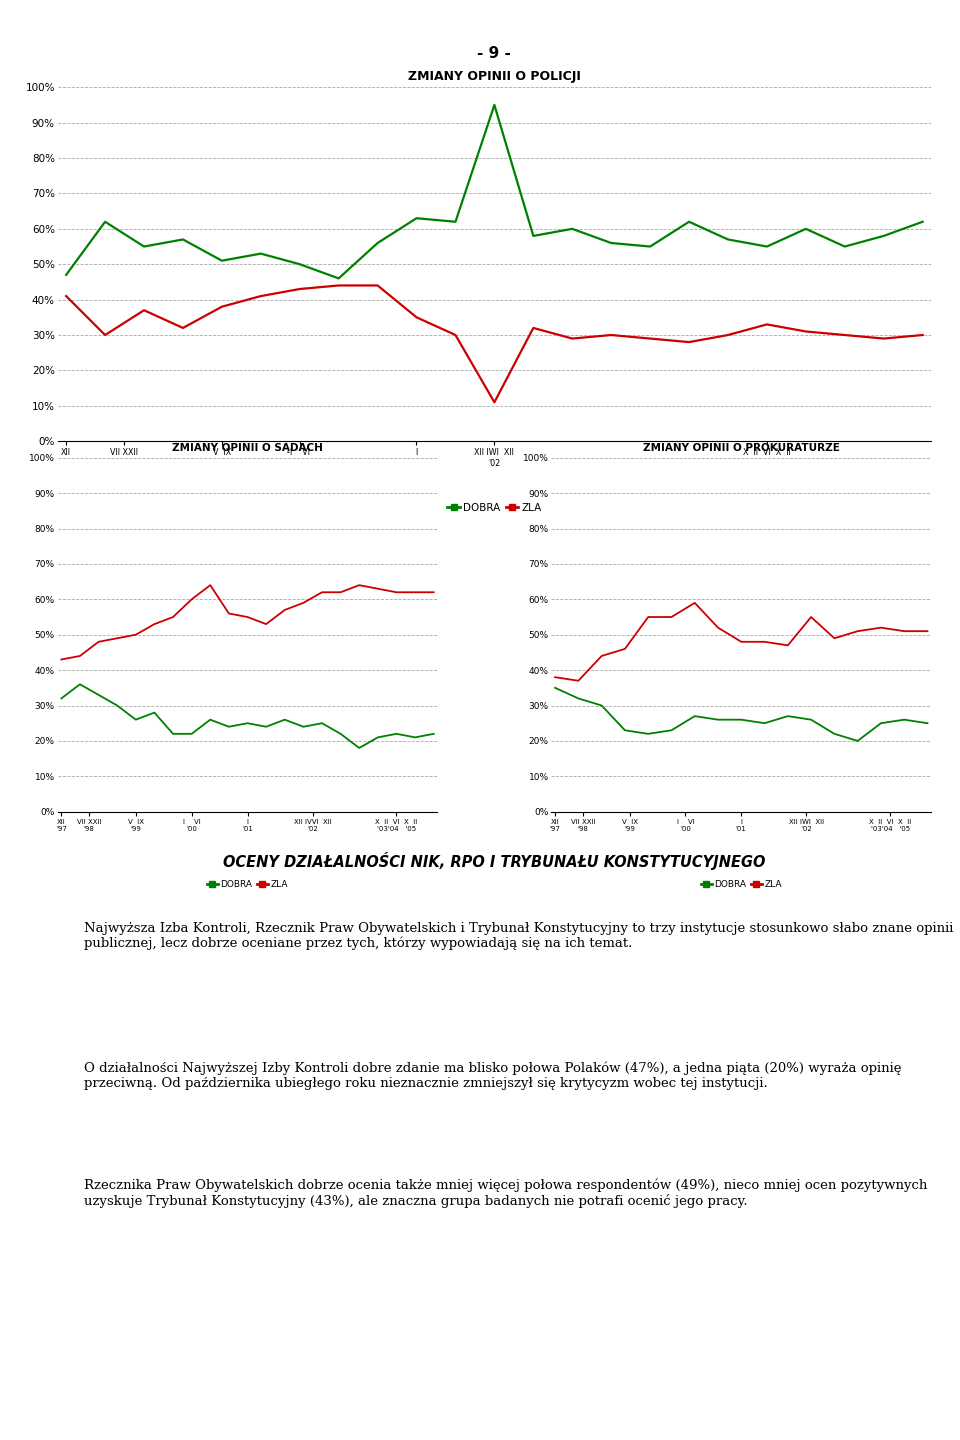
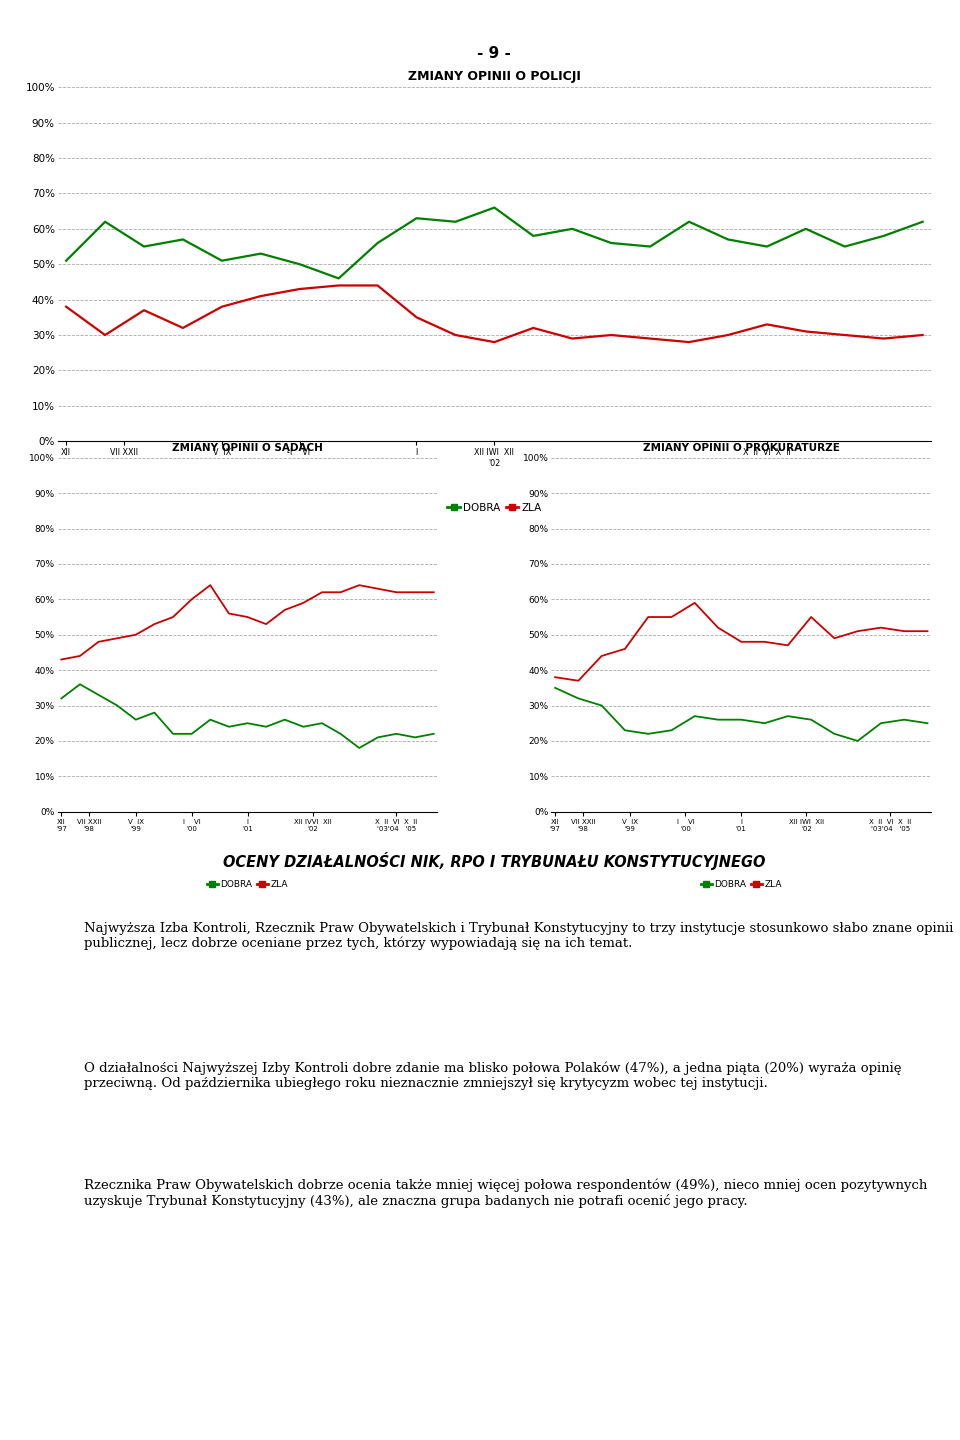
ZMIANY OPINII O POLICJI/DOBRA/XII '97: 47% -> 51%
ZMIANY OPINII O POLICJI/ZLA/XII '97: 41% -> 38%
ZMIANY OPINII O POLICJI/DOBRA/XII IWI XII '02: 95% -> 66%
ZMIANY OPINII O POLICJI/ZLA/XII IWI XII '02: 11% -> 28%
